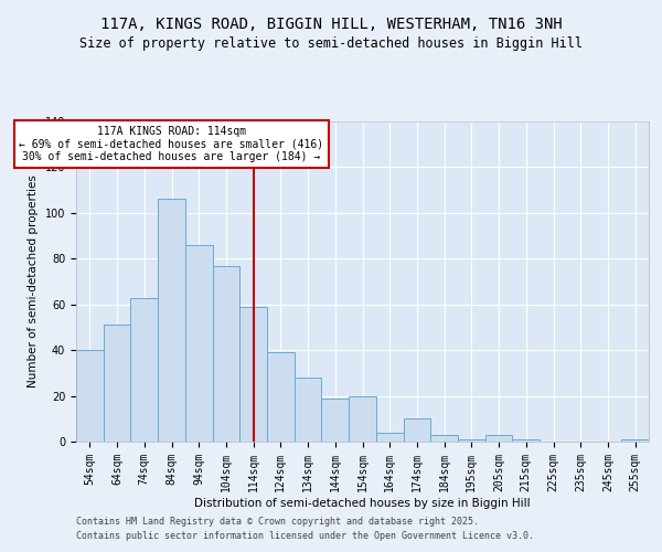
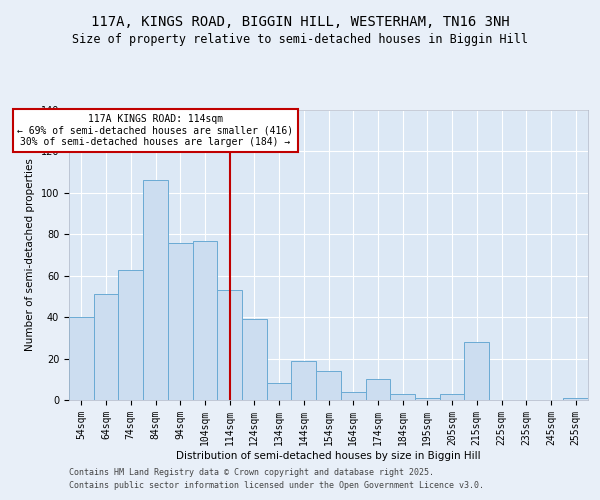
94sqm: 86 -> 76
114sqm: 59 -> 53
134sqm: 28 -> 8
154sqm: 20 -> 14
215sqm: 1 -> 28
